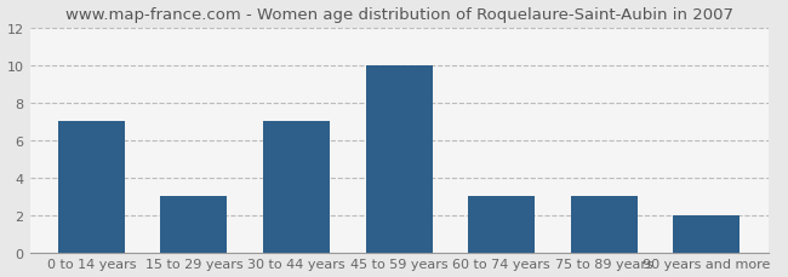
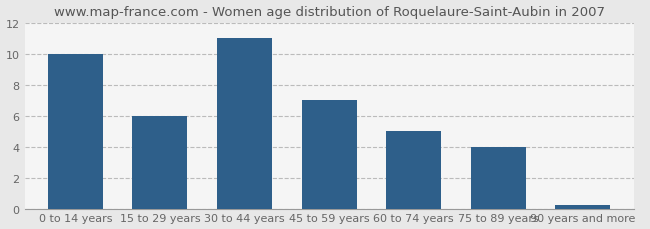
0 to 14 years: 7.0 -> 10.0
15 to 29 years: 3.0 -> 6.0
30 to 44 years: 7.0 -> 11.0
45 to 59 years: 10.0 -> 7.0
60 to 74 years: 3.0 -> 5.0
75 to 89 years: 3.0 -> 4.0
90 years and more: 2.0 -> 0.2
